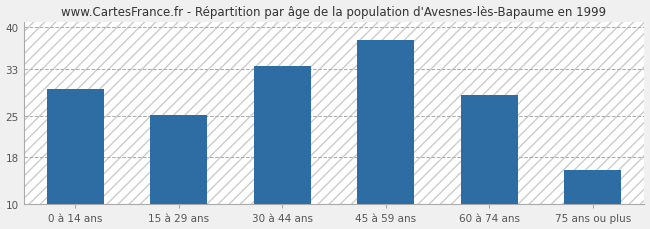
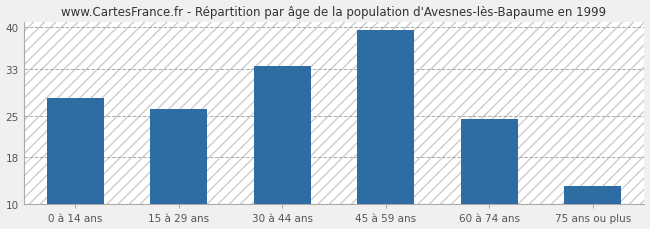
0 à 14 ans: 29.6 -> 28.0
15 à 29 ans: 25.2 -> 26.2
45 à 59 ans: 37.8 -> 39.5
60 à 74 ans: 28.6 -> 24.5
75 ans ou plus: 15.8 -> 13.2
